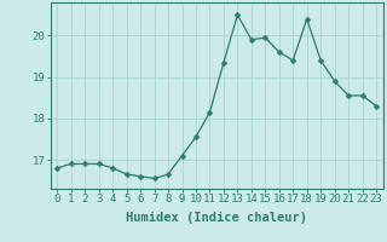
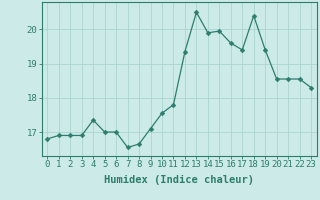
4: 16.80 -> 17.35
5: 16.65 -> 17.00
6: 16.60 -> 17.00
11: 18.15 -> 17.80
20: 18.90 -> 18.55
